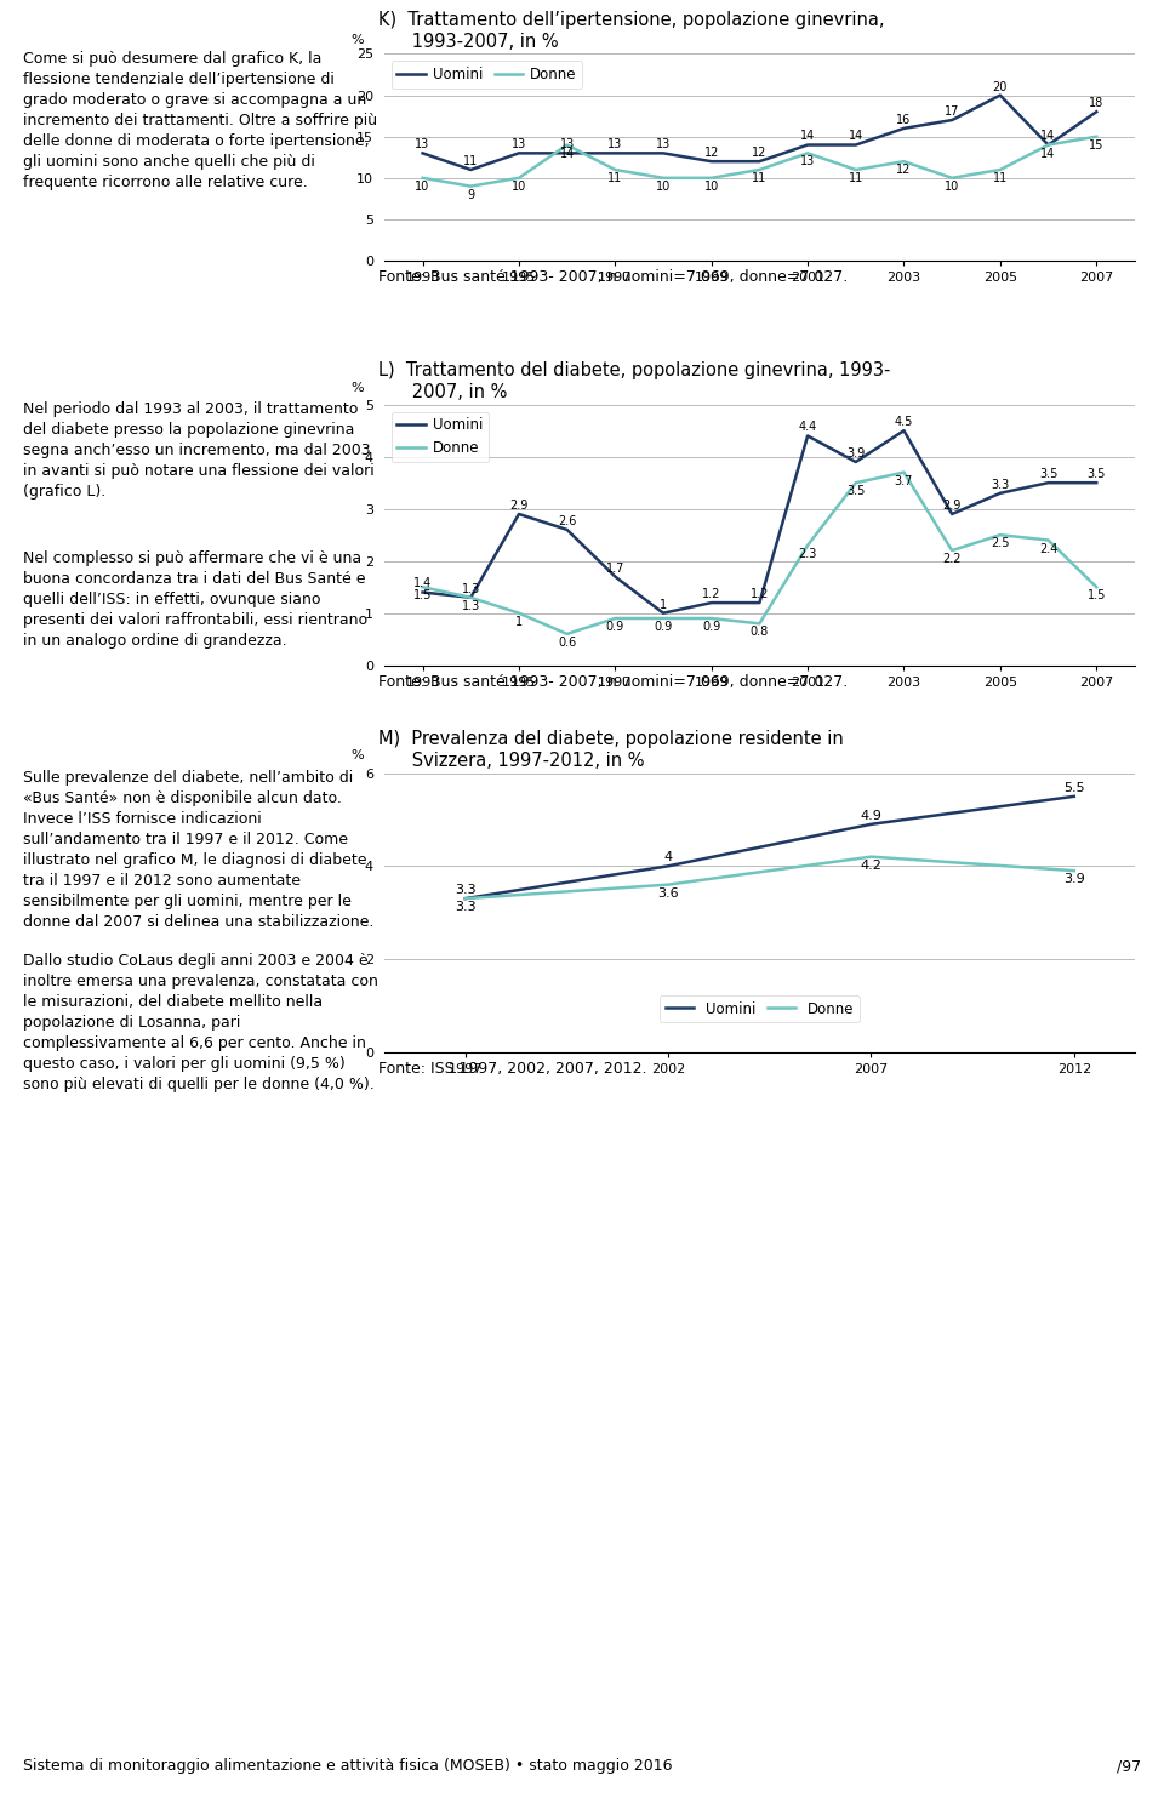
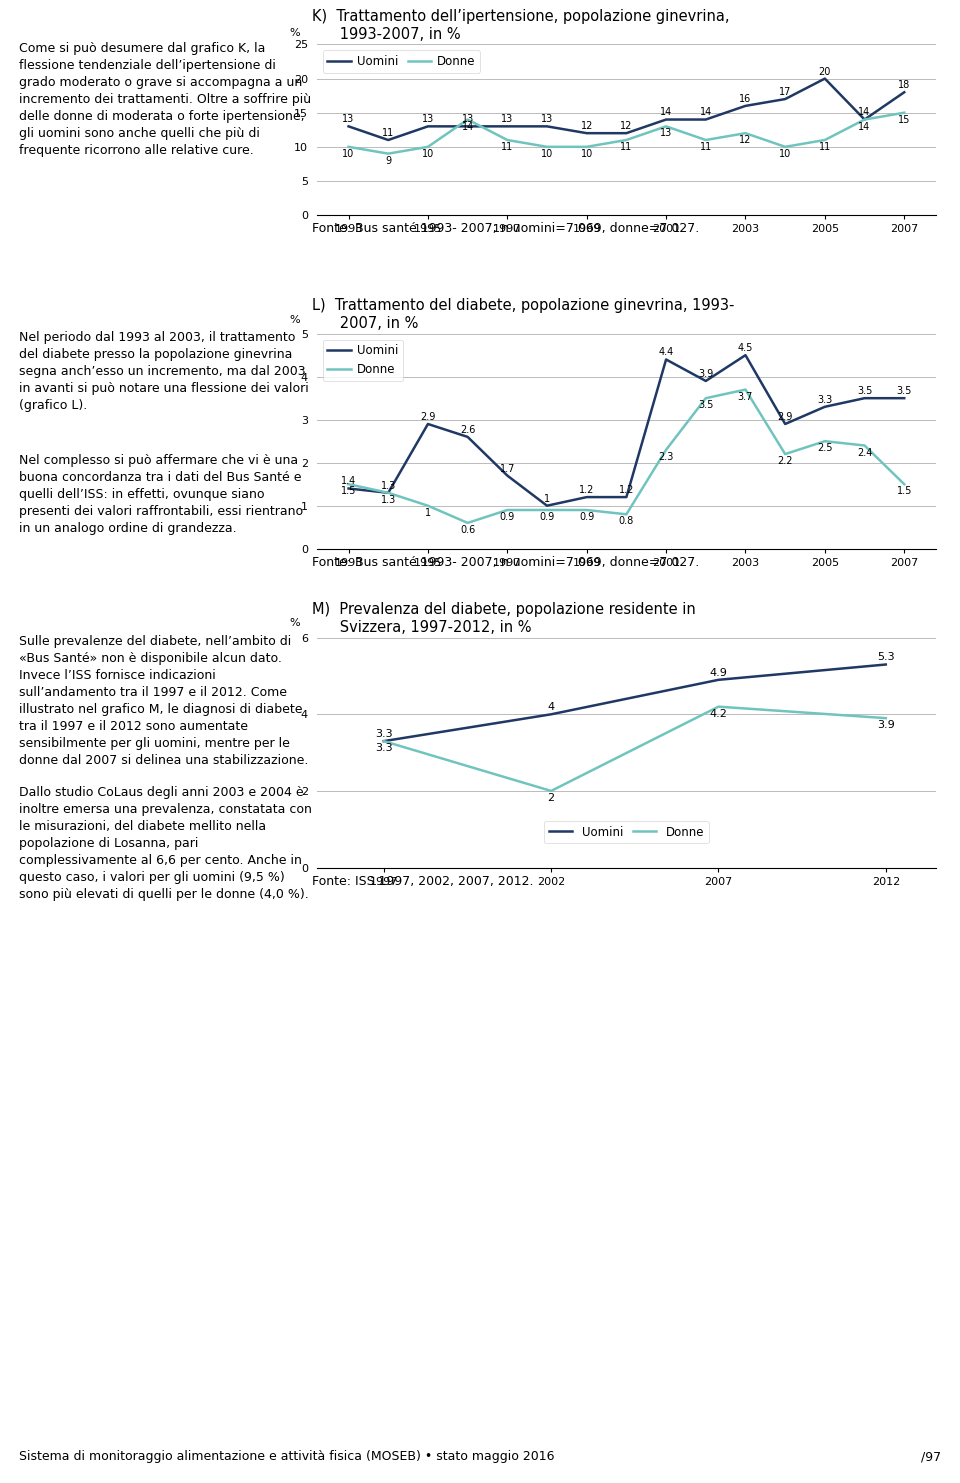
Donne/2002: 3.6 -> 2
Uomini/2012: 5.5 -> 5.3
